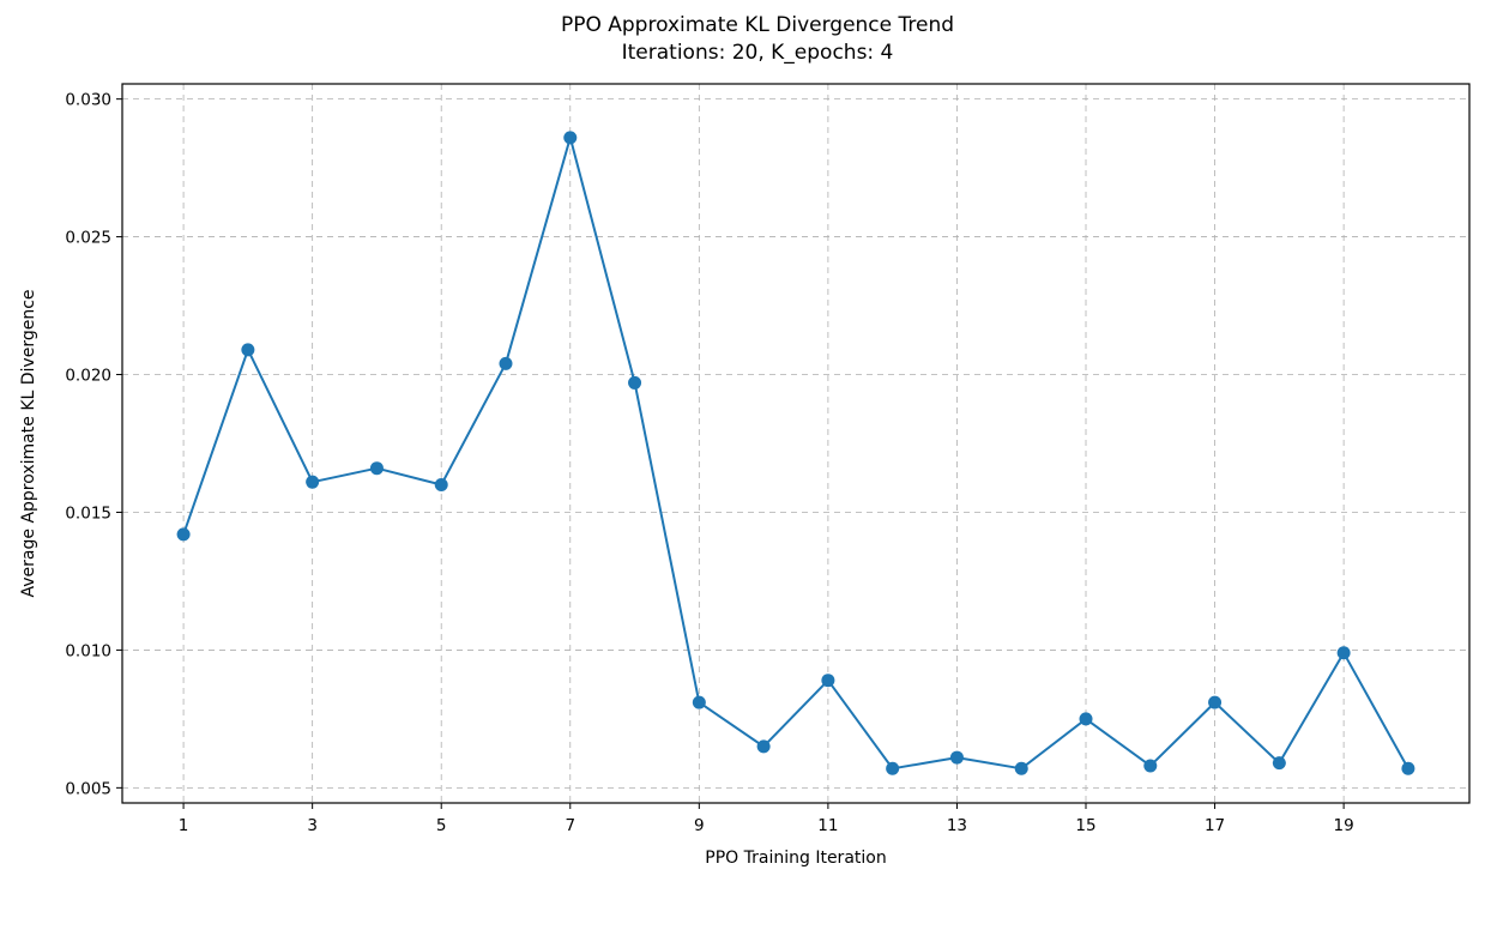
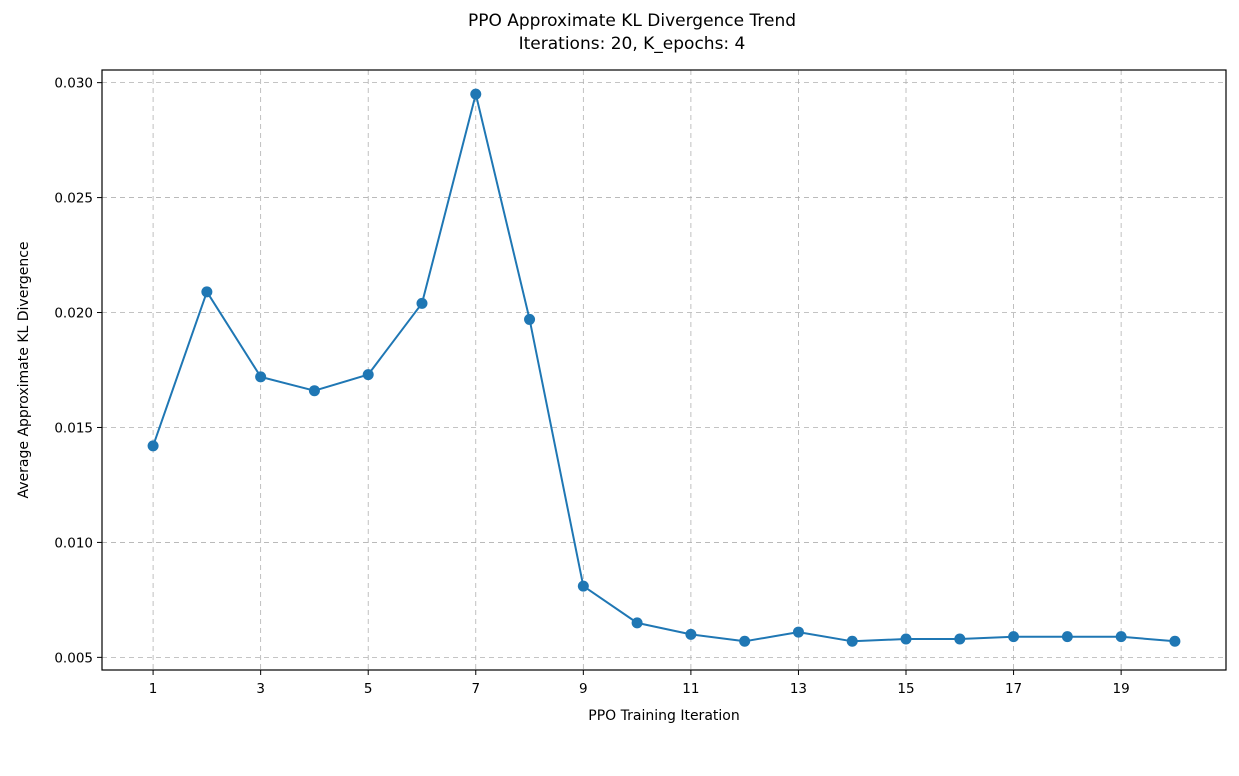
3: 0.0161 -> 0.0172
5: 0.0160 -> 0.0173
7: 0.0286 -> 0.0295
11: 0.0089 -> 0.0060
15: 0.0075 -> 0.0058
17: 0.0081 -> 0.0059
19: 0.0099 -> 0.0059
